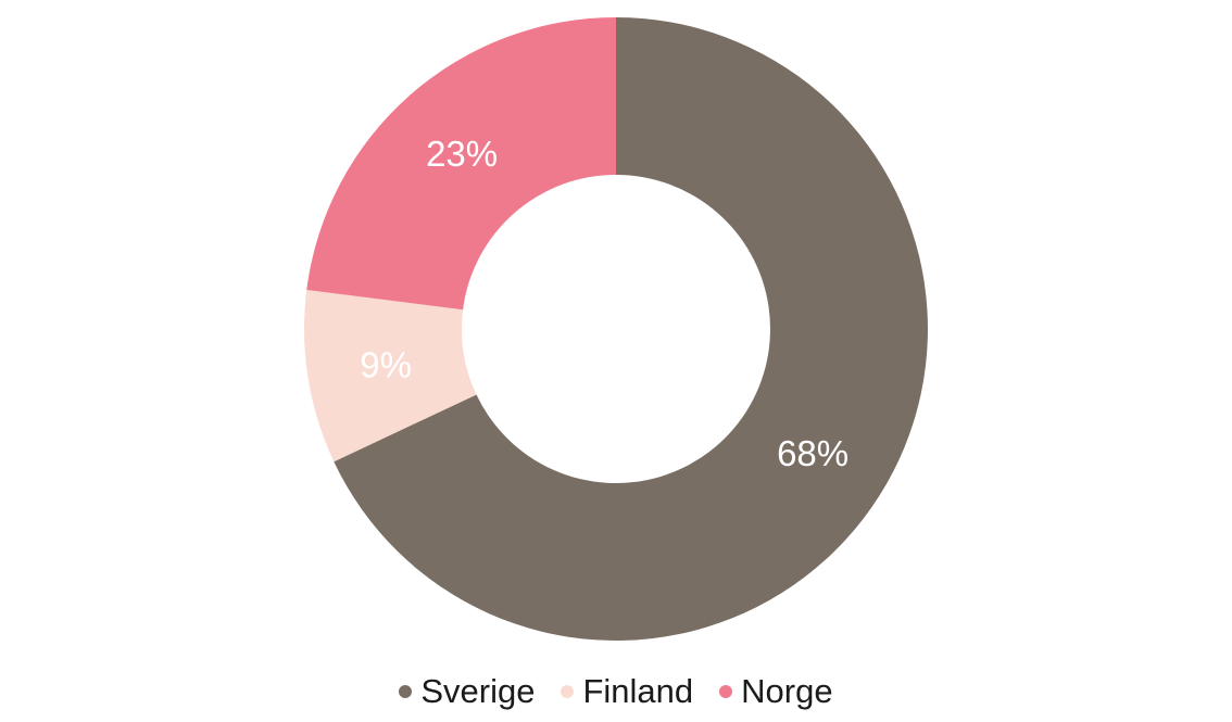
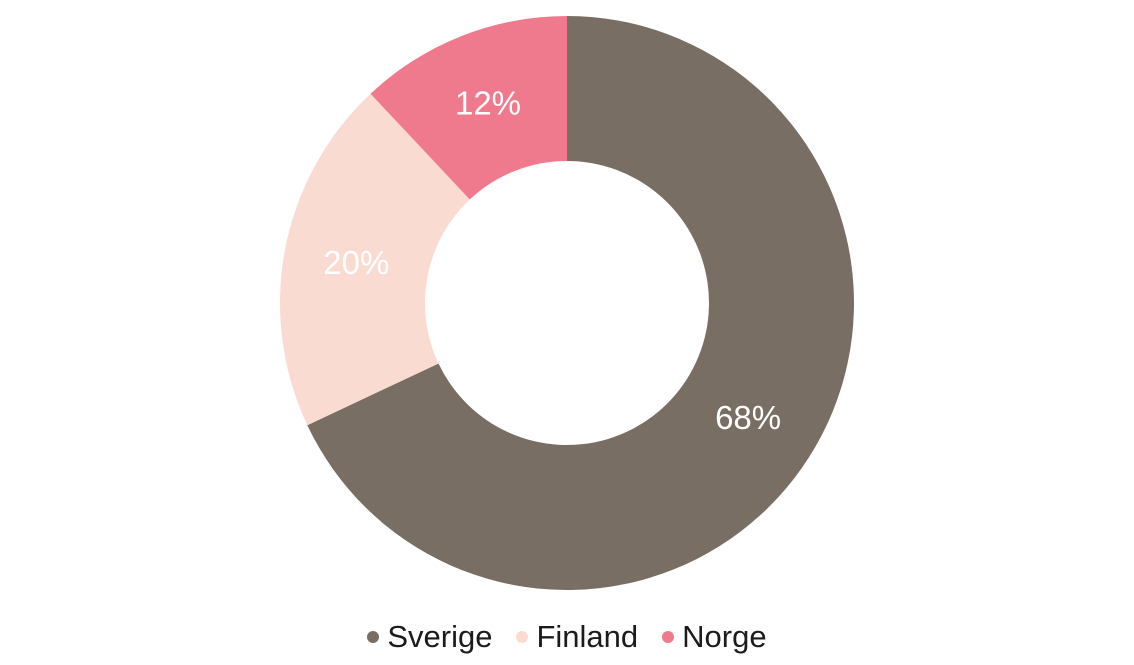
Finland: 9% -> 20%
Norge: 23% -> 12%
